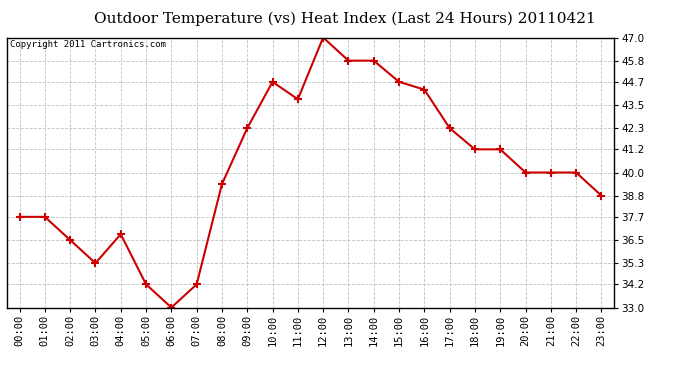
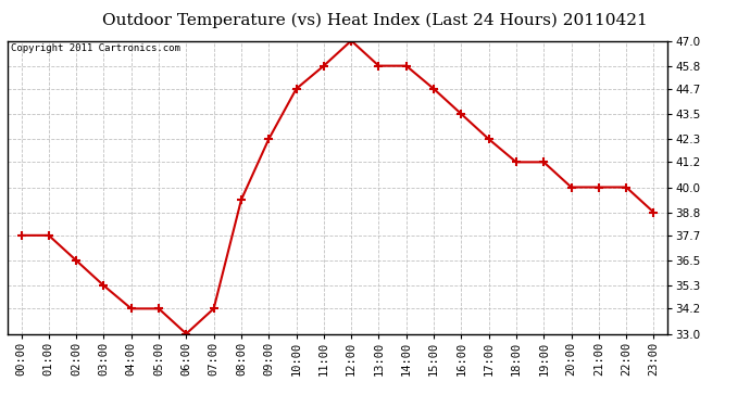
04:00: 36.8 -> 34.2
11:00: 43.8 -> 45.8
16:00: 44.3 -> 43.5
